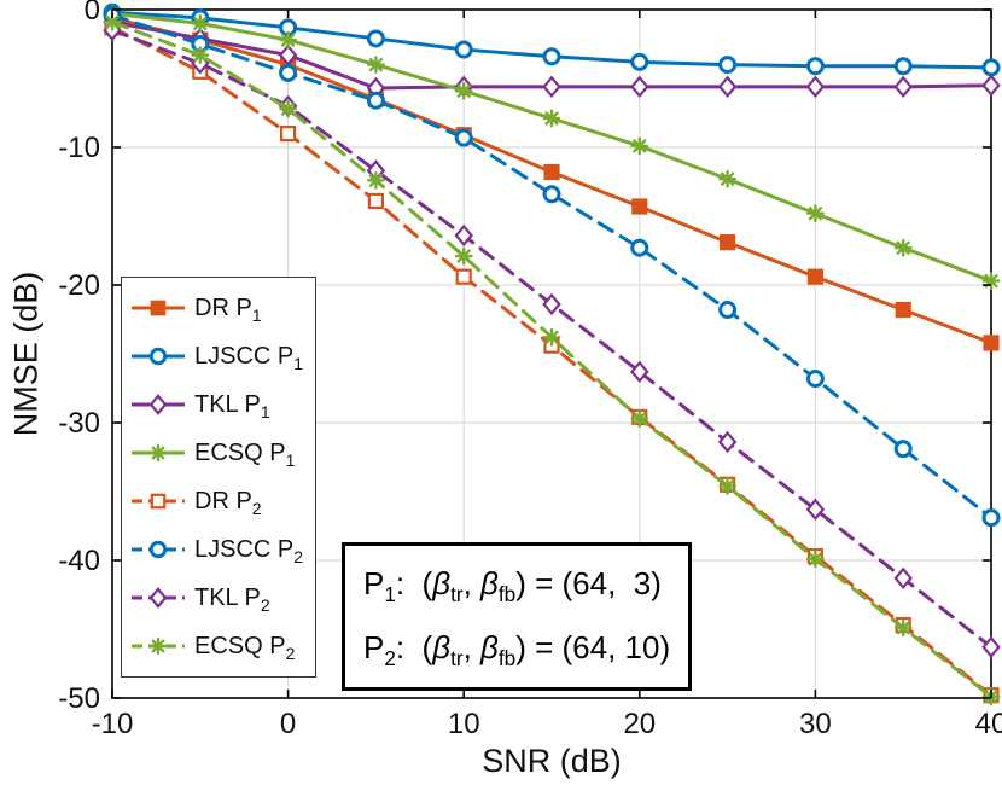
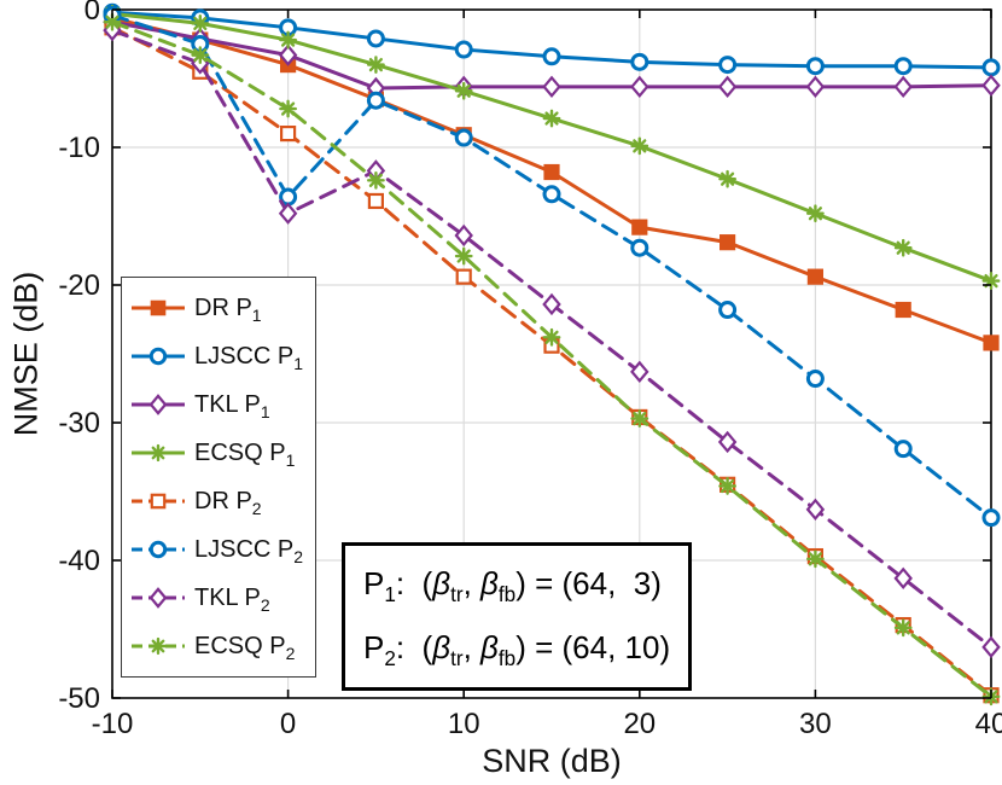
LJSCC P2/0: -4.6 -> -13.6
TKL P2/0: -7.0 -> -14.8
DR P1/20: -14.3 -> -15.8
